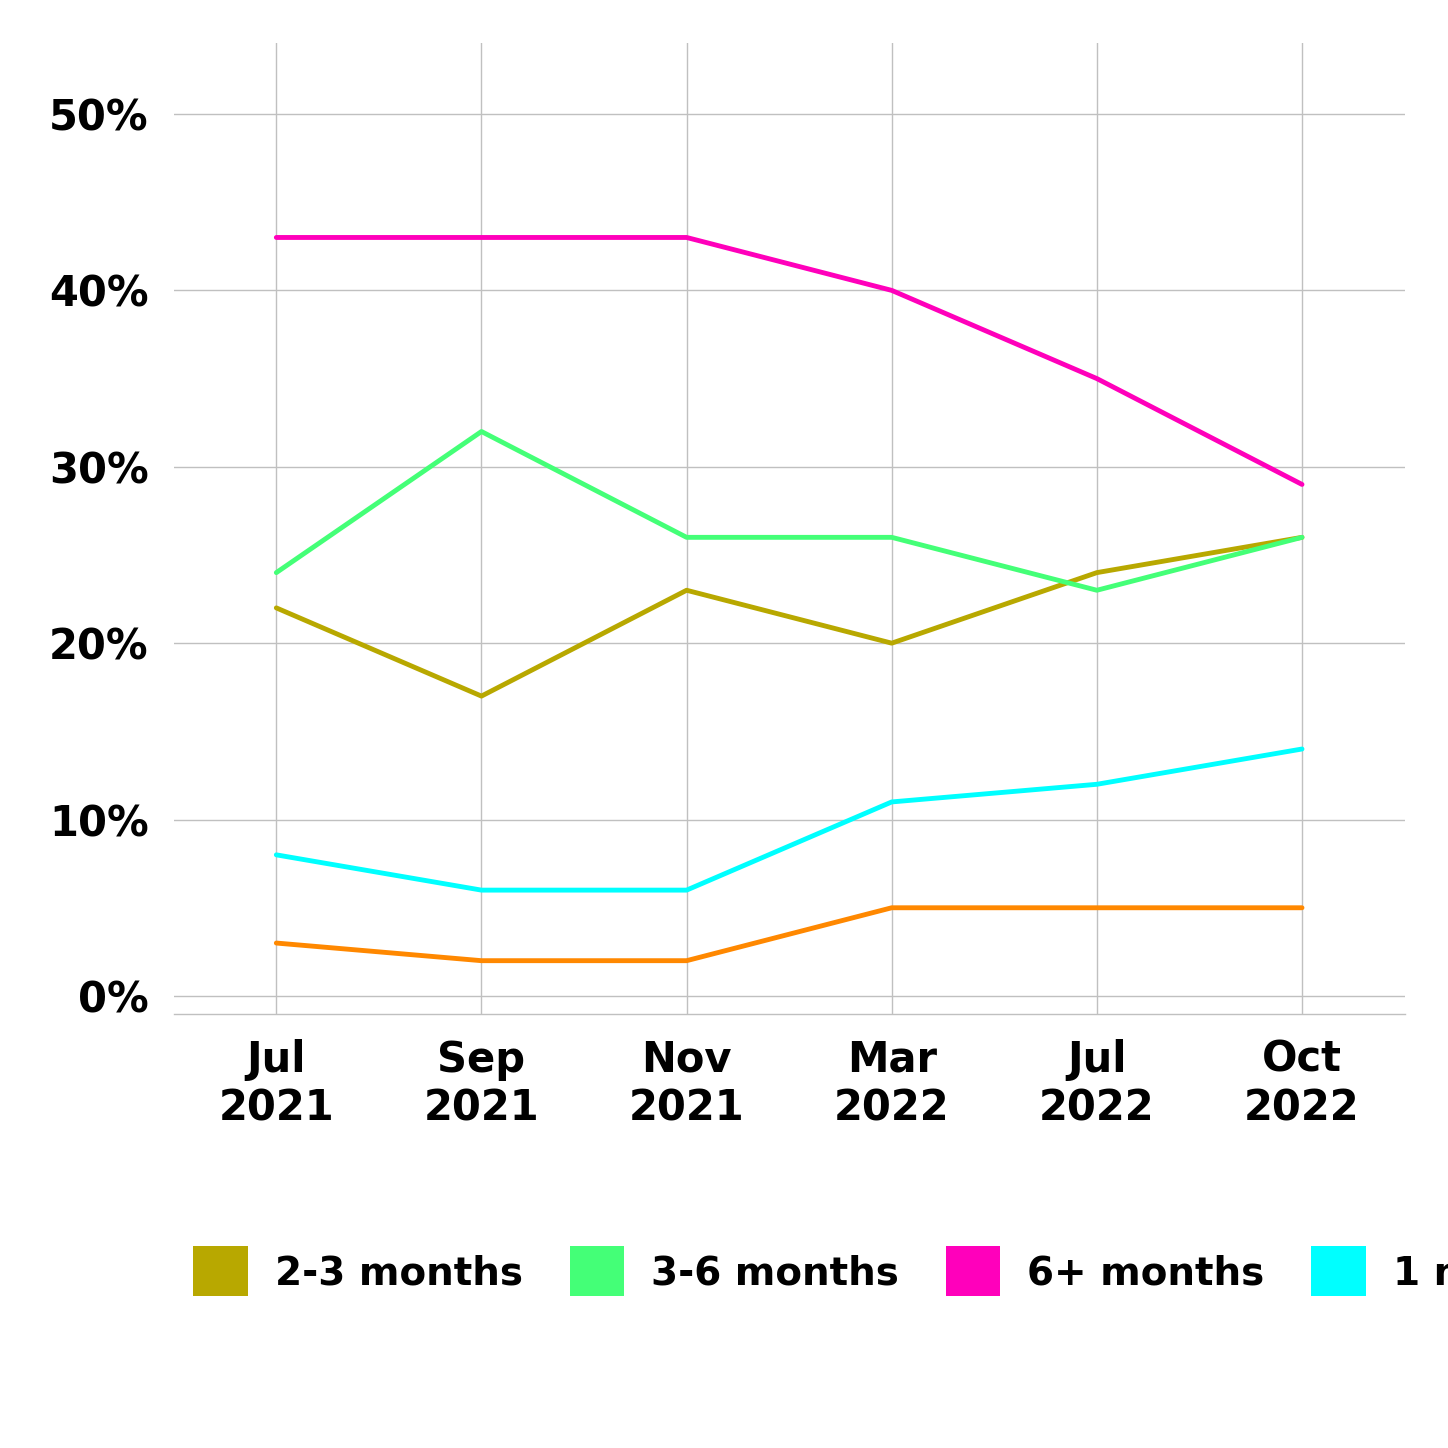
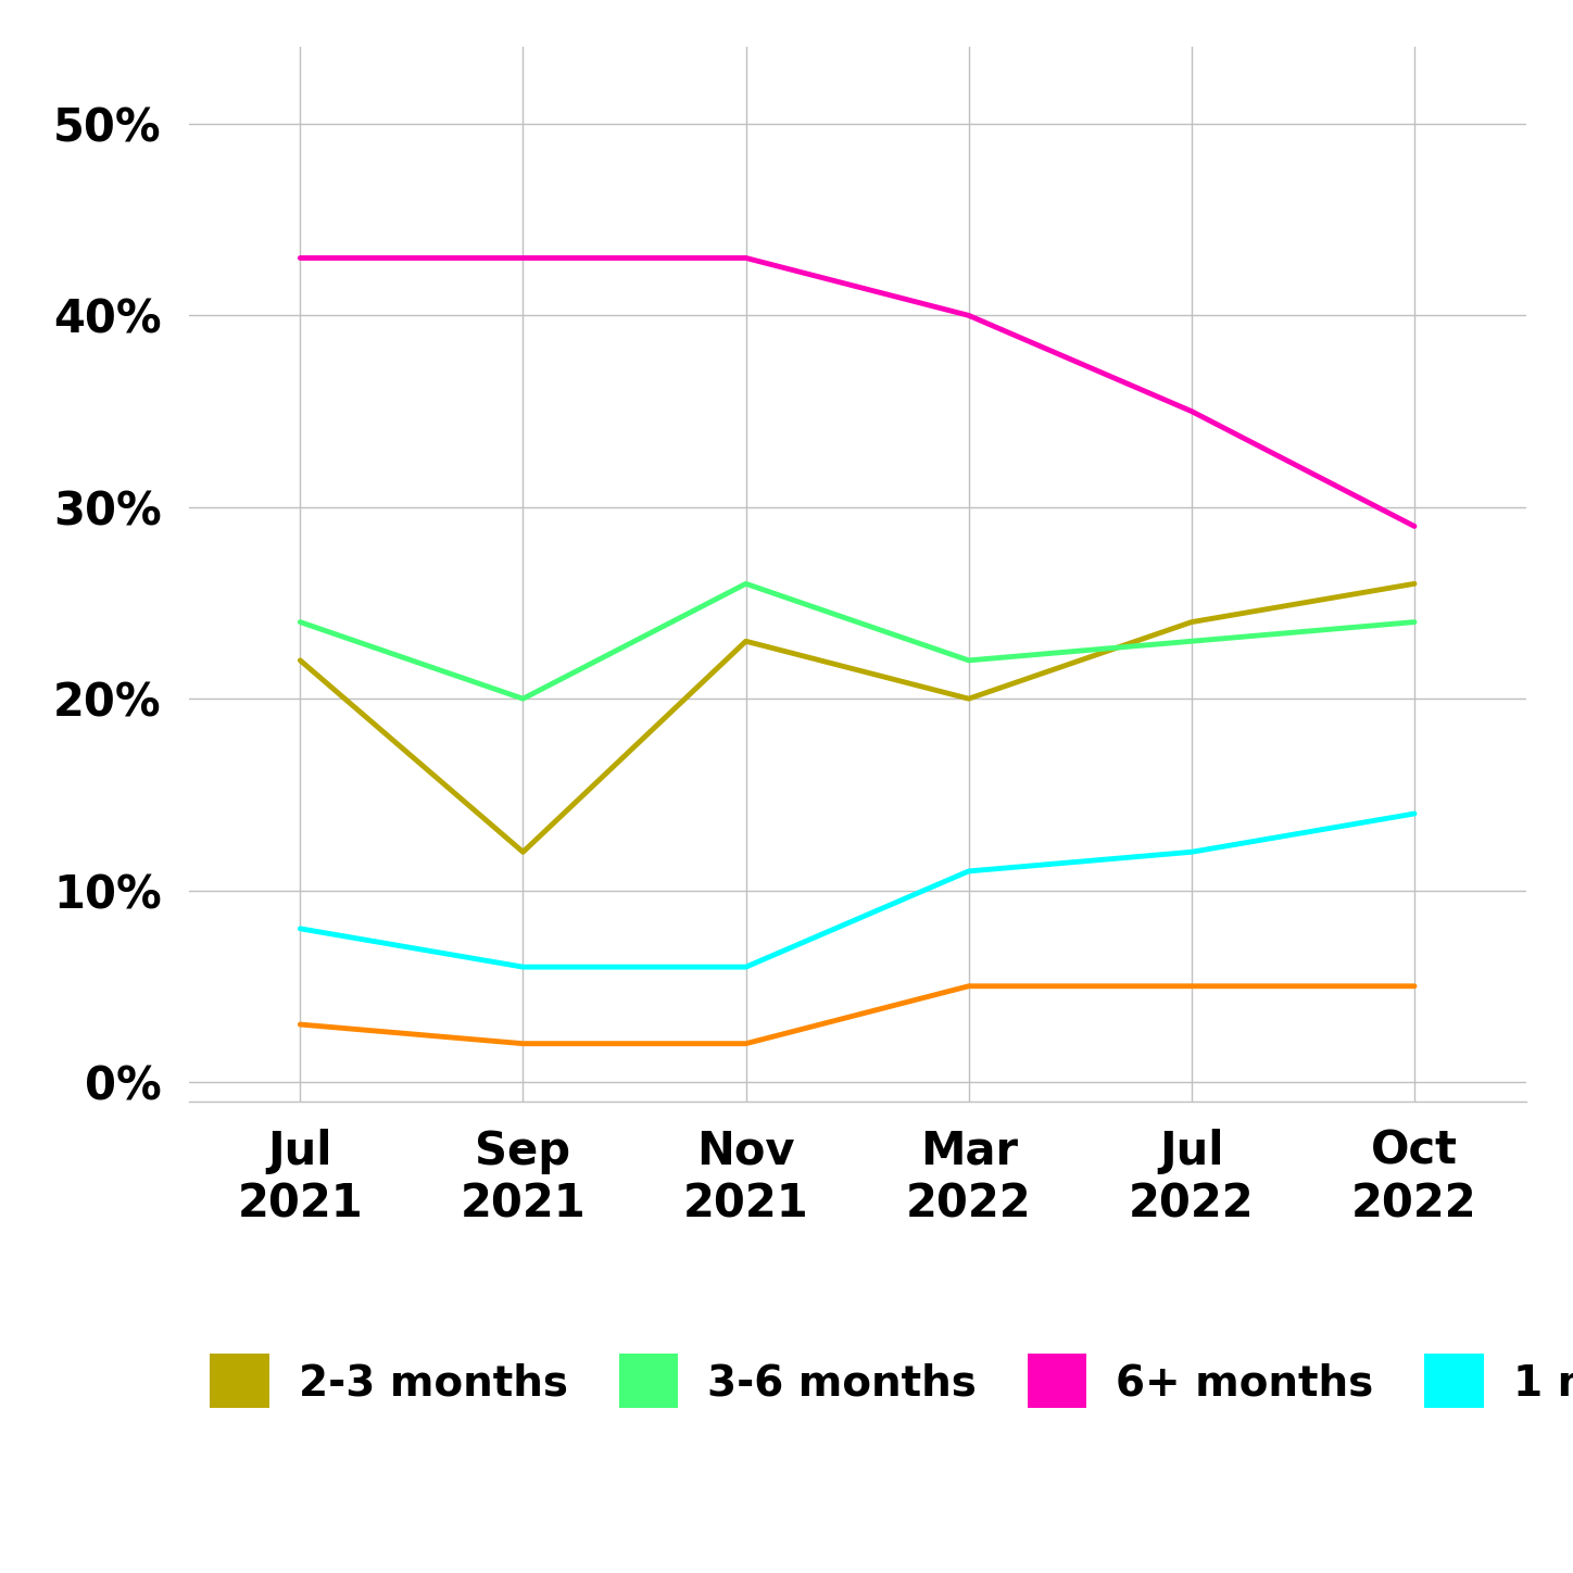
2-3 months/Sep 2021: 17% -> 12%
3-6 months/Sep 2021: 32% -> 20%
3-6 months/Mar 2022: 26% -> 22%
3-6 months/Oct 2022: 26% -> 24%
